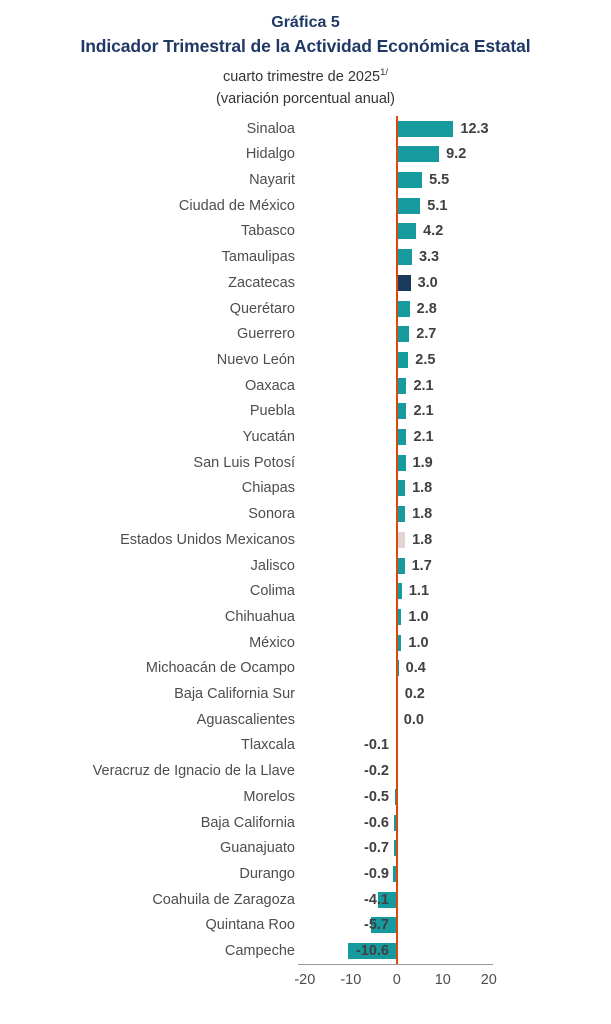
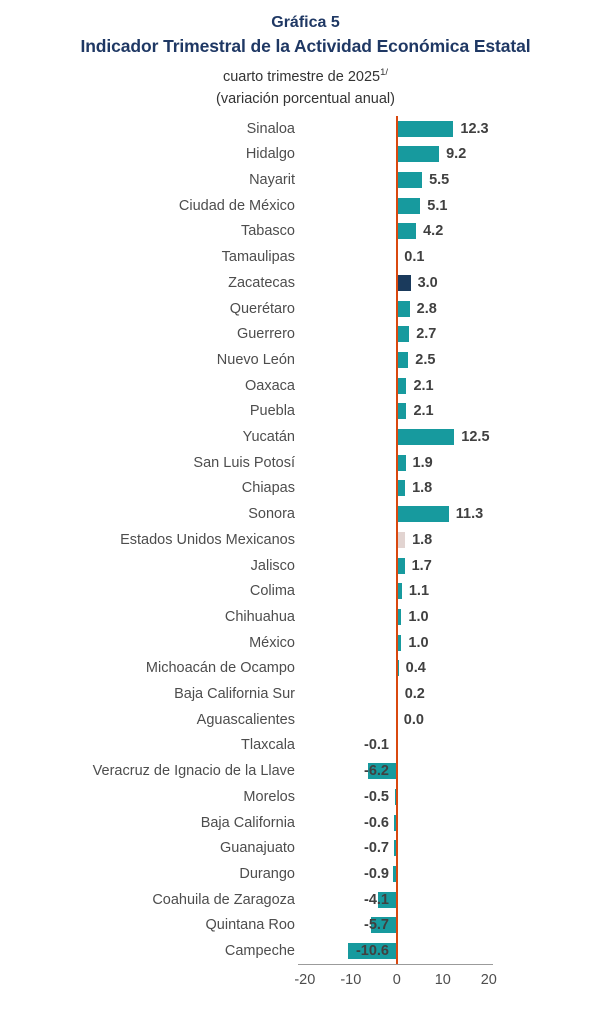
Tamaulipas: 3.3 -> 0.1
Yucatán: 2.1 -> 12.5
Sonora: 1.8 -> 11.3
Veracruz de Ignacio de la Llave: -0.2 -> -6.2
